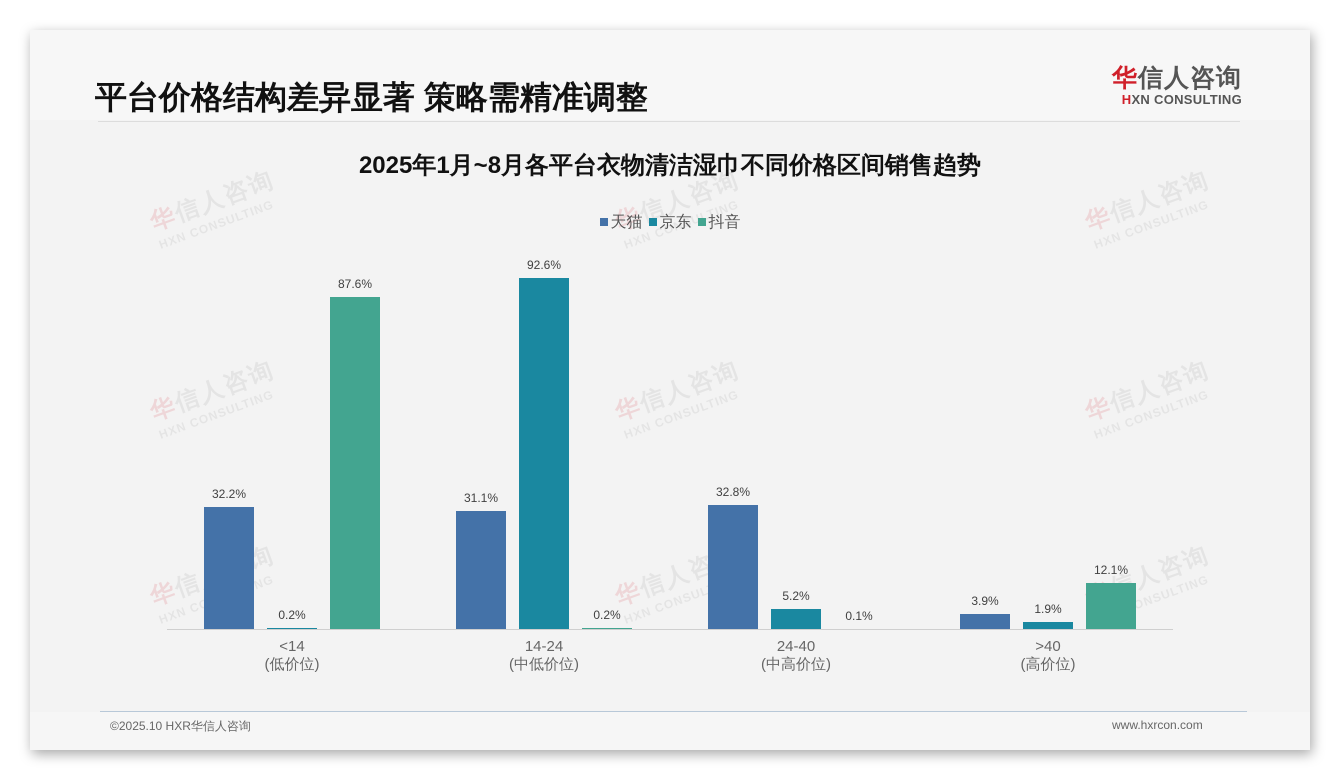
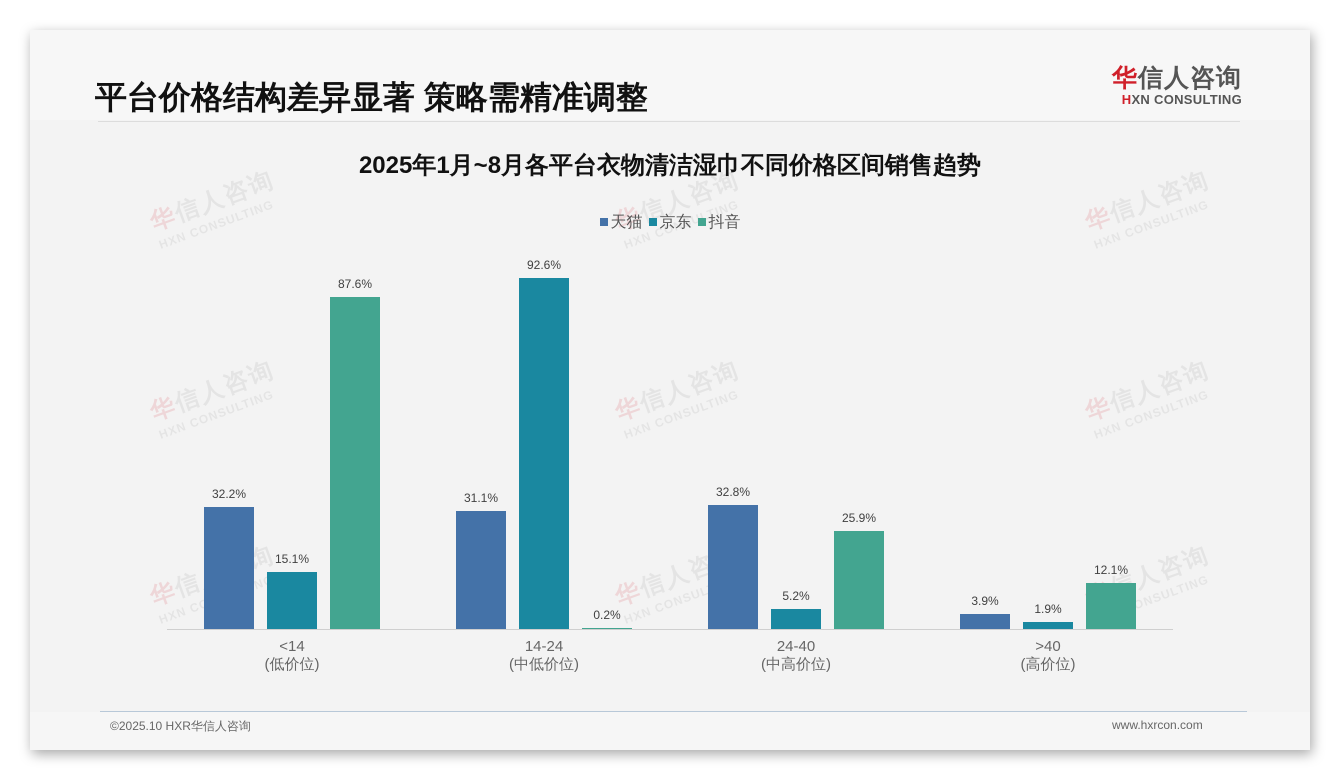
京东/<14: 0.2% -> 15.1%
抖音/24-40: 0.1% -> 25.9%
